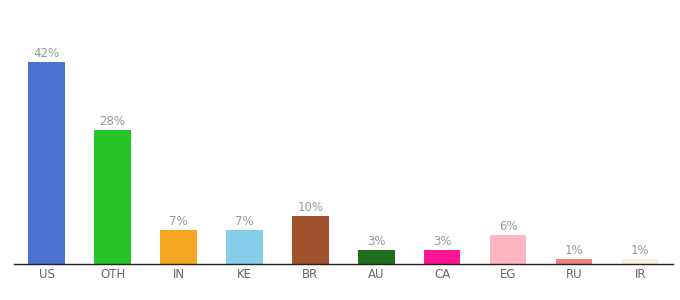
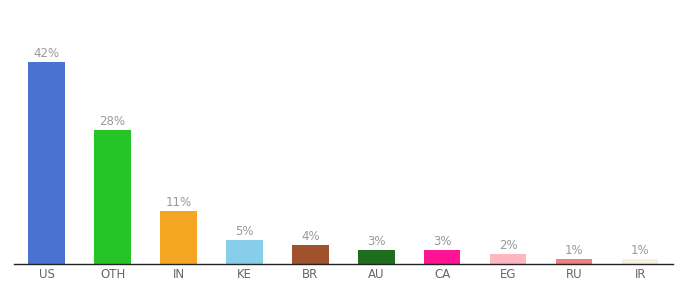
IN: 7% -> 11%
KE: 7% -> 5%
BR: 10% -> 4%
EG: 6% -> 2%
